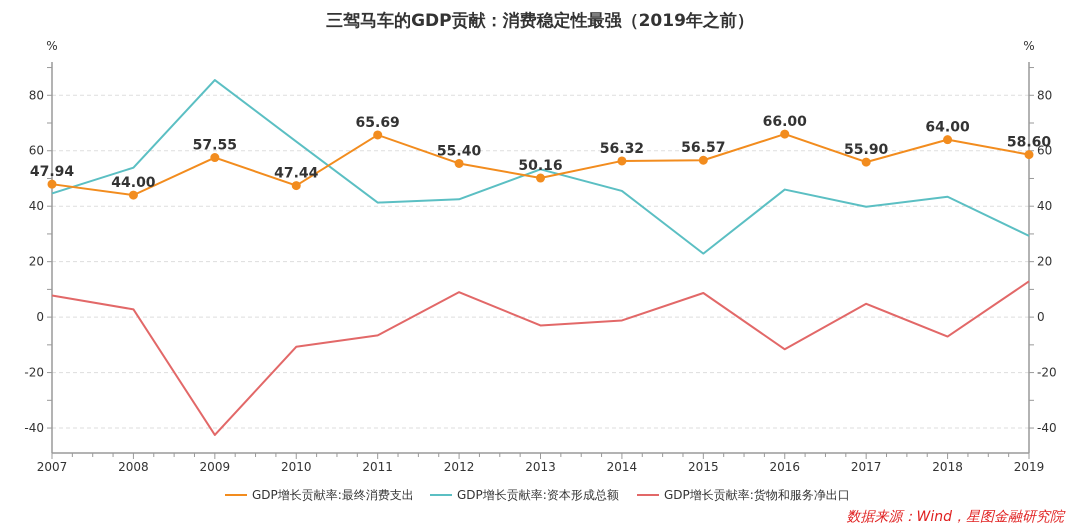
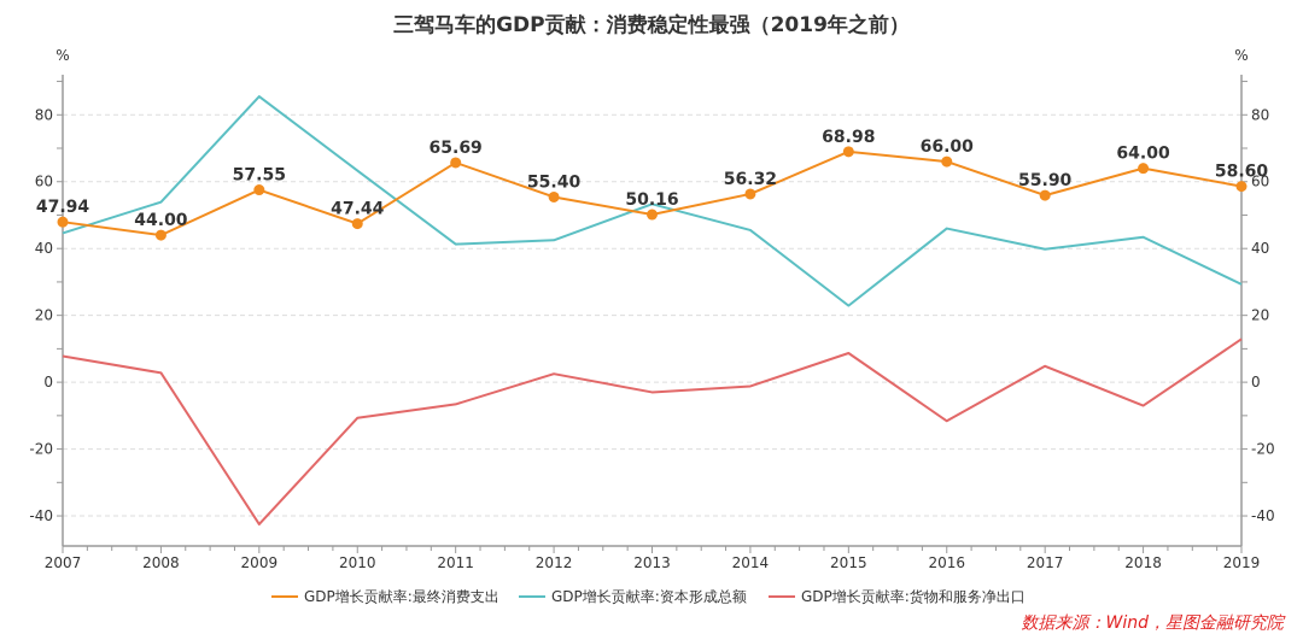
GDP增长贡献率:货物和服务净出口/2012: 9 -> 2
GDP增长贡献率:最终消费支出/2015: 56.57 -> 68.98
